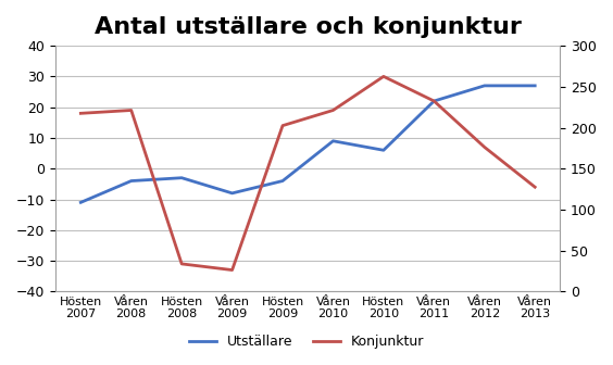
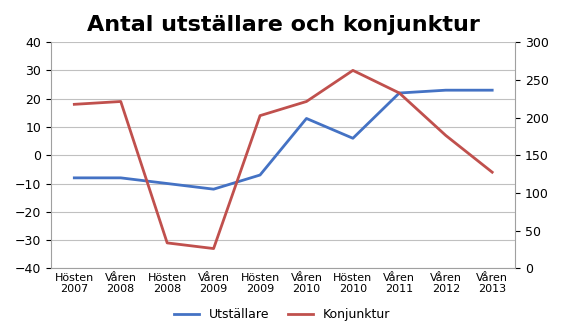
Utställare/Hösten 2007: -11 -> -8
Utställare/Våren 2008: -4 -> -8
Utställare/Hösten 2008: -3 -> -10
Utställare/Våren 2009: -8 -> -12
Utställare/Hösten 2009: -4 -> -7
Utställare/Våren 2010: 9 -> 13
Utställare/Våren 2012: 27 -> 23
Utställare/Våren 2013: 27 -> 23
